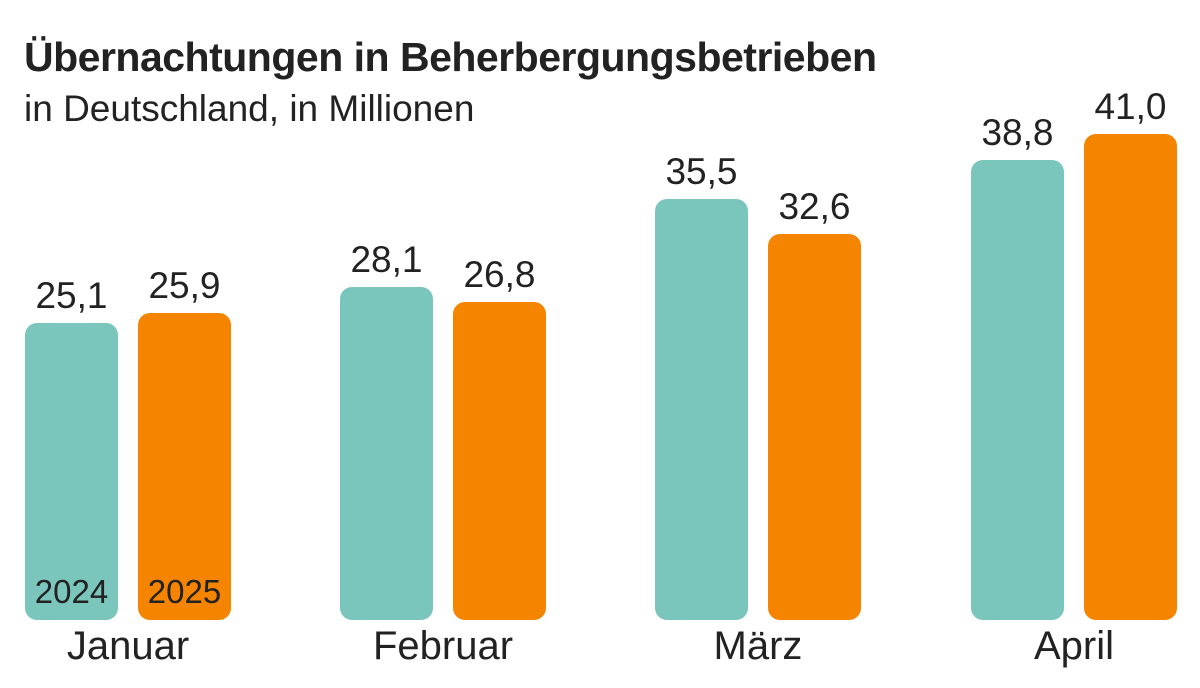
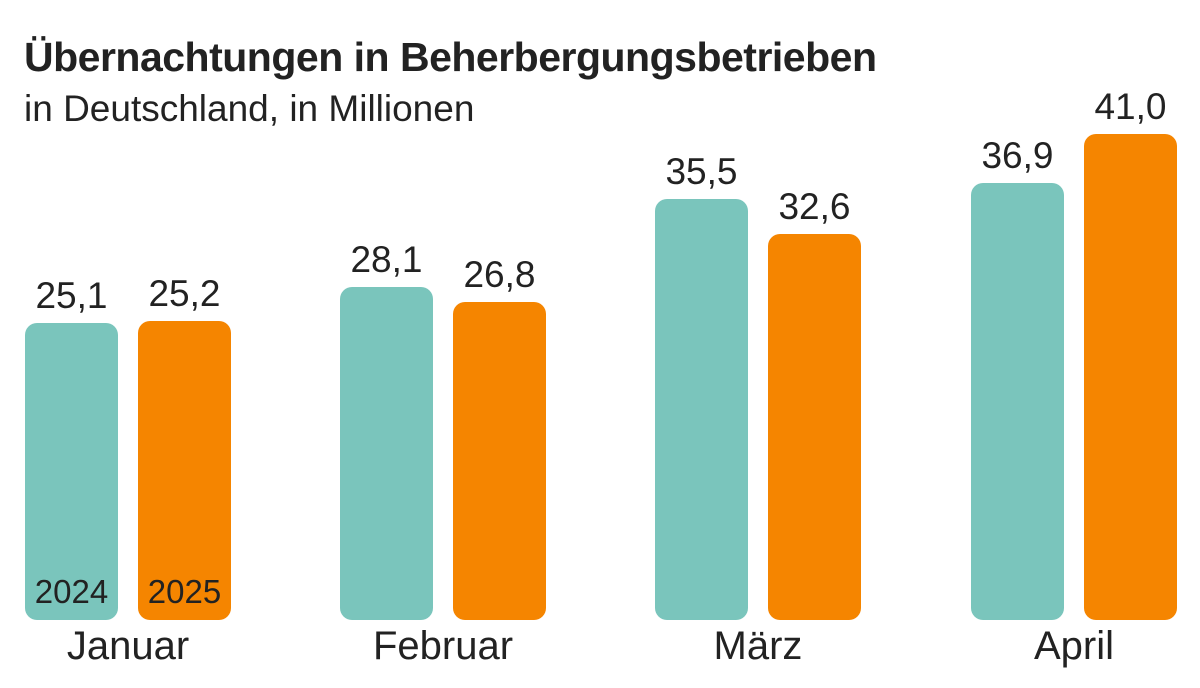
2025/Januar: 25,9 -> 25,2
2024/April: 38,8 -> 36,9
